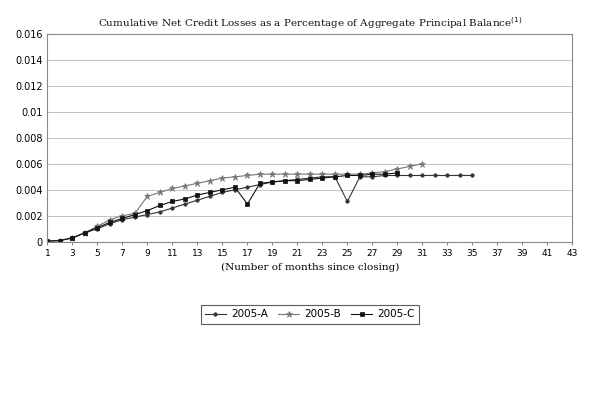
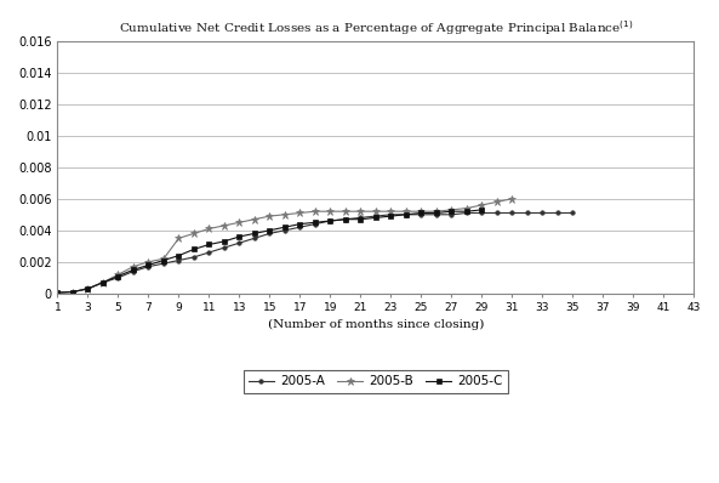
2005-C/17: 0.0029 -> 0.0044
2005-A/25: 0.0031 -> 0.0050
